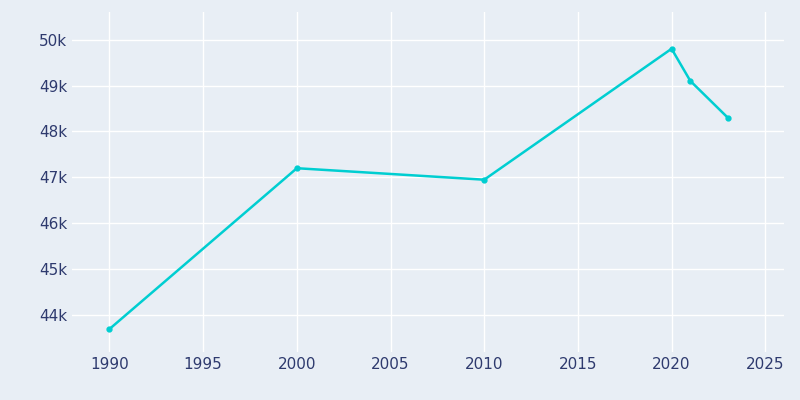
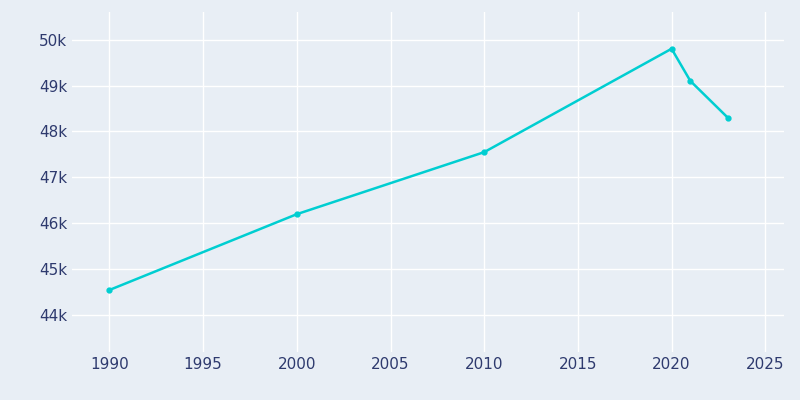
1990: 43.70k -> 44.55k
2000: 47.20k -> 46.20k
2010: 46.95k -> 47.55k
